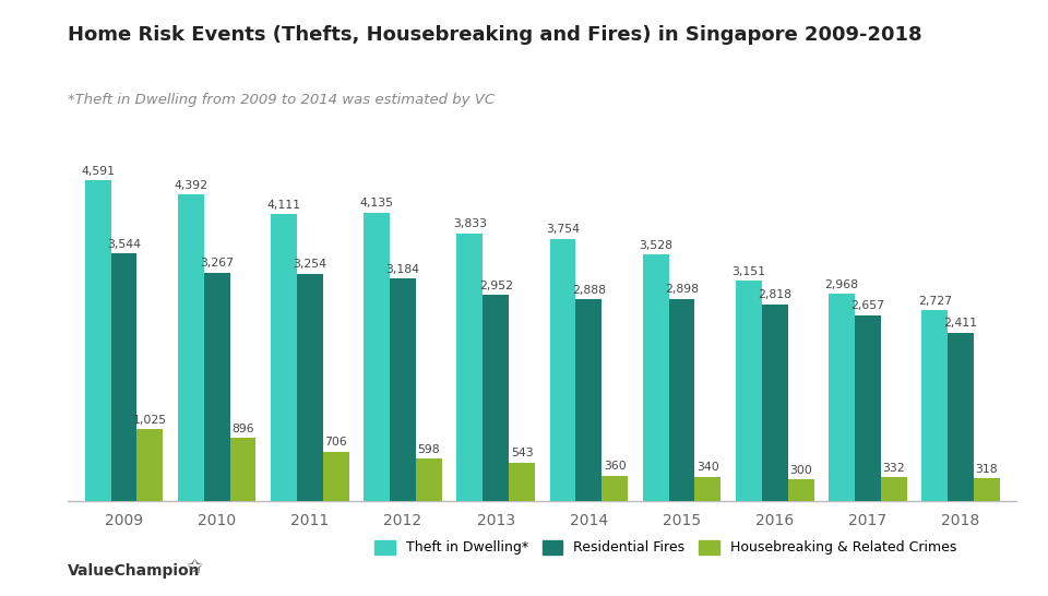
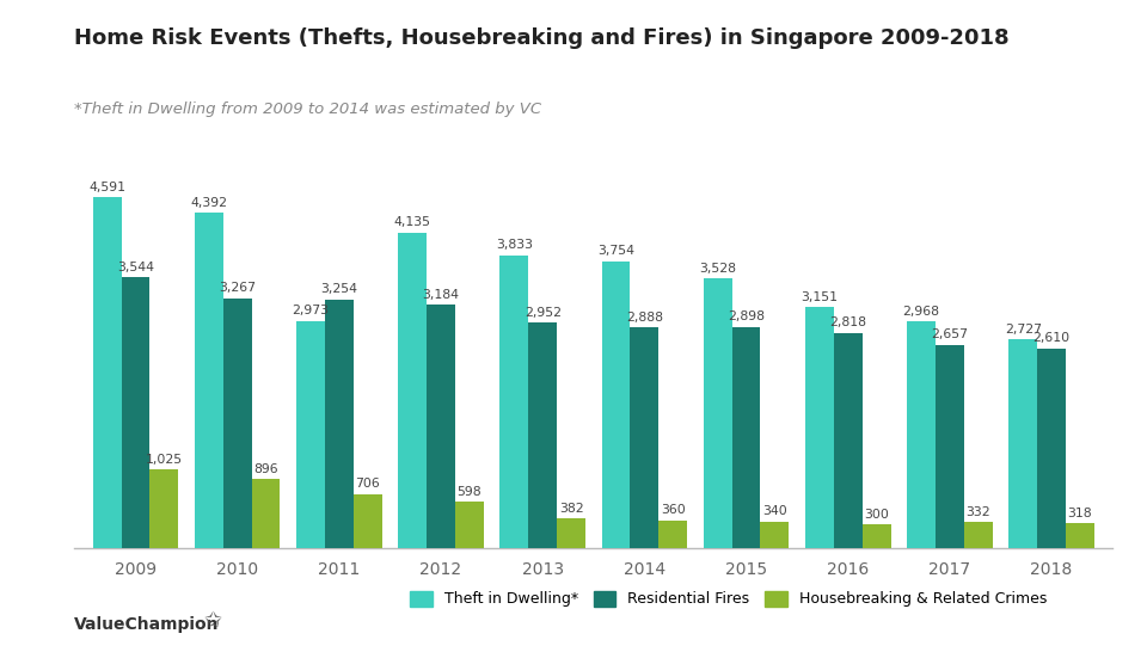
Theft in Dwelling*/2011: 4,111 -> 2,973
Housebreaking & Related Crimes/2013: 543 -> 382
Residential Fires/2018: 2,411 -> 2,610
